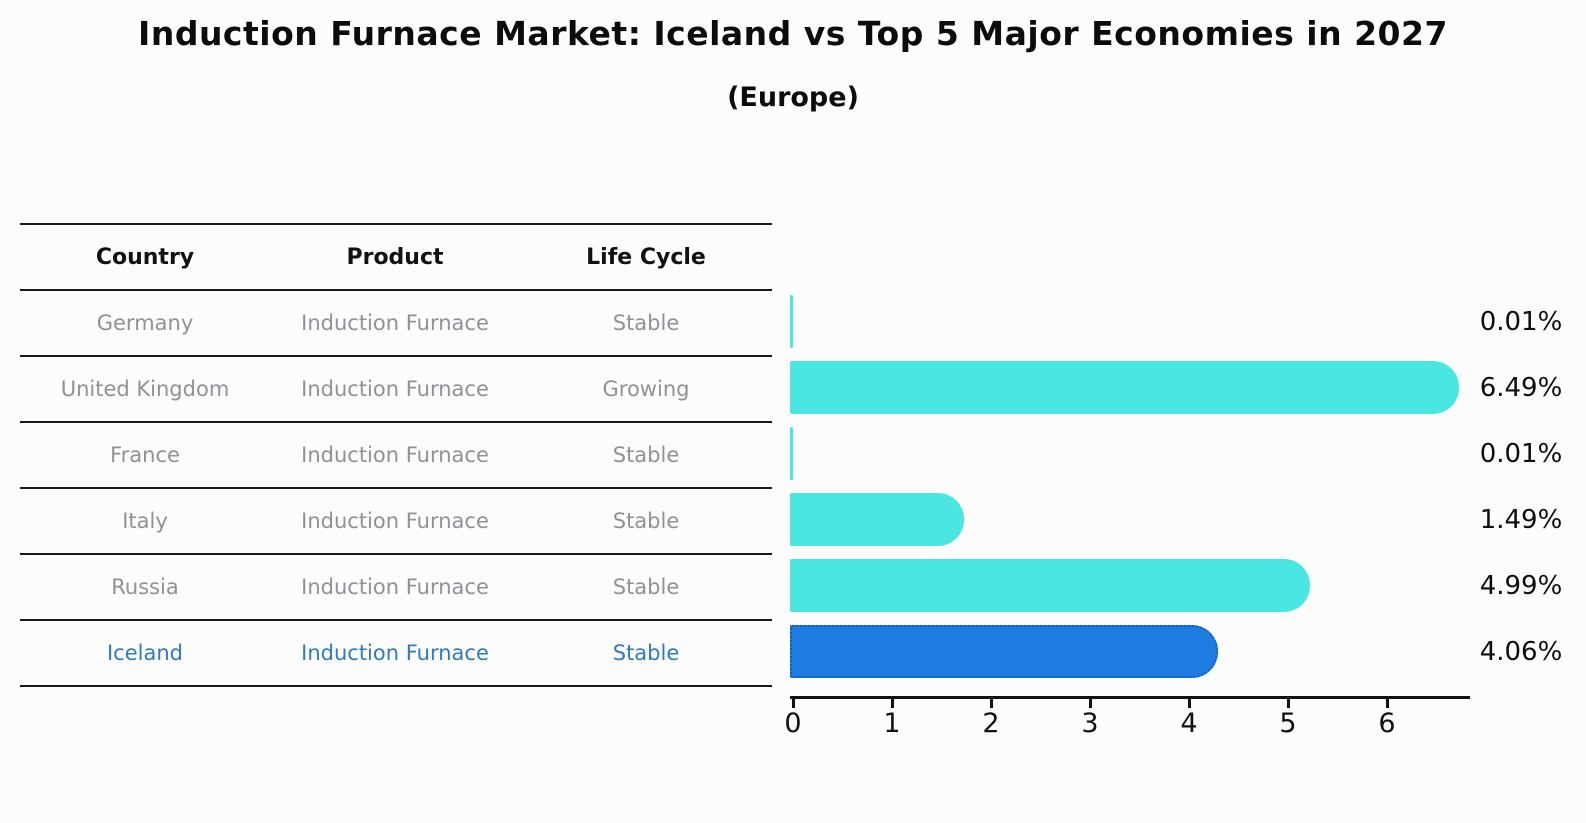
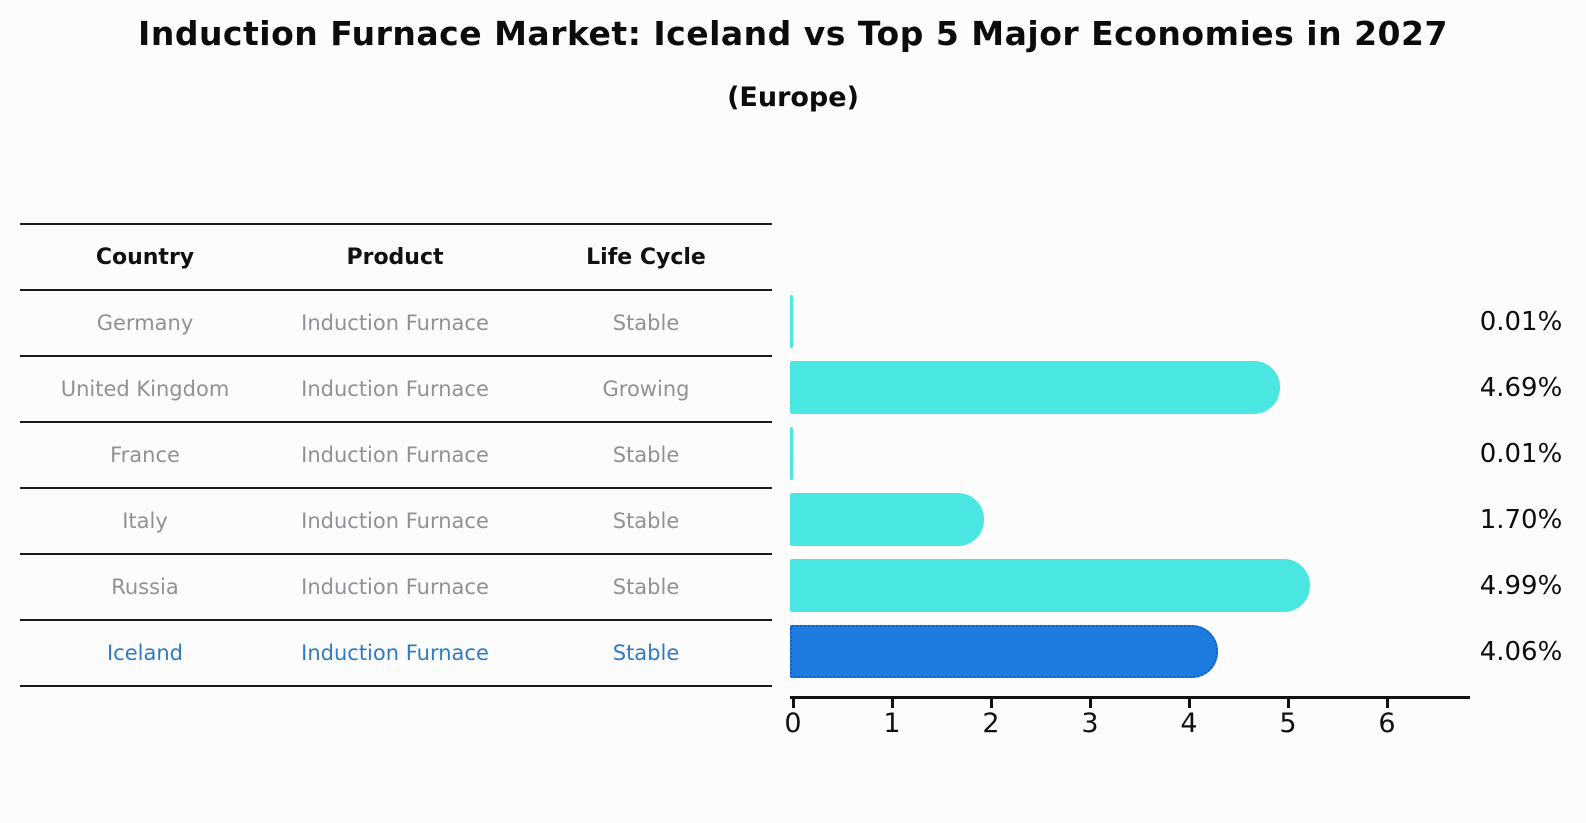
United Kingdom: 6.49% -> 4.69%
Italy: 1.49% -> 1.70%
